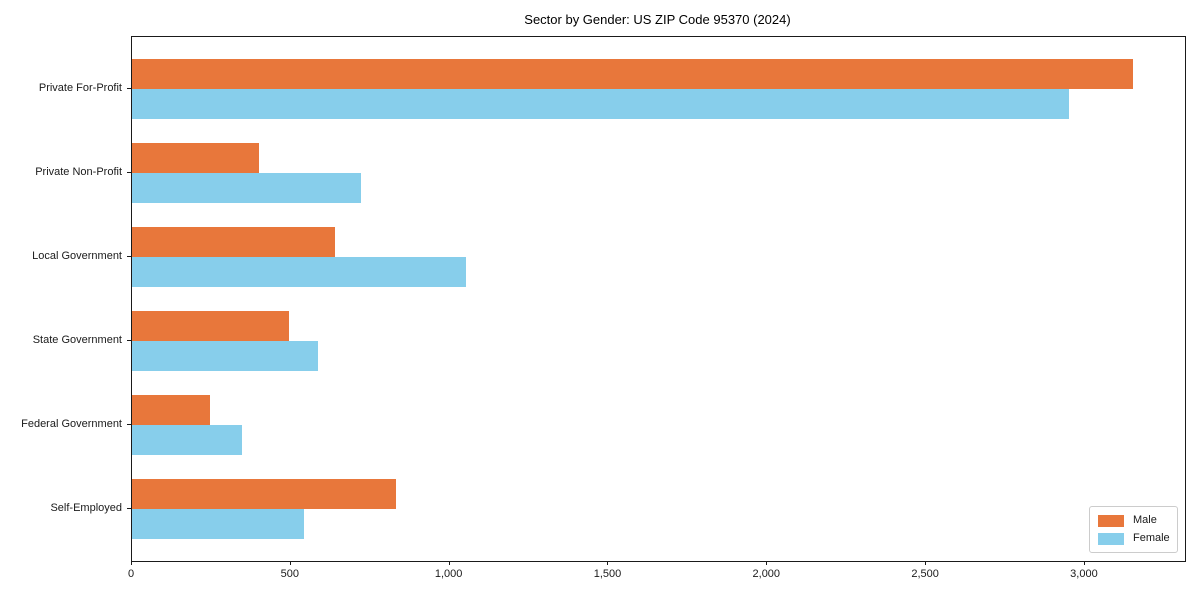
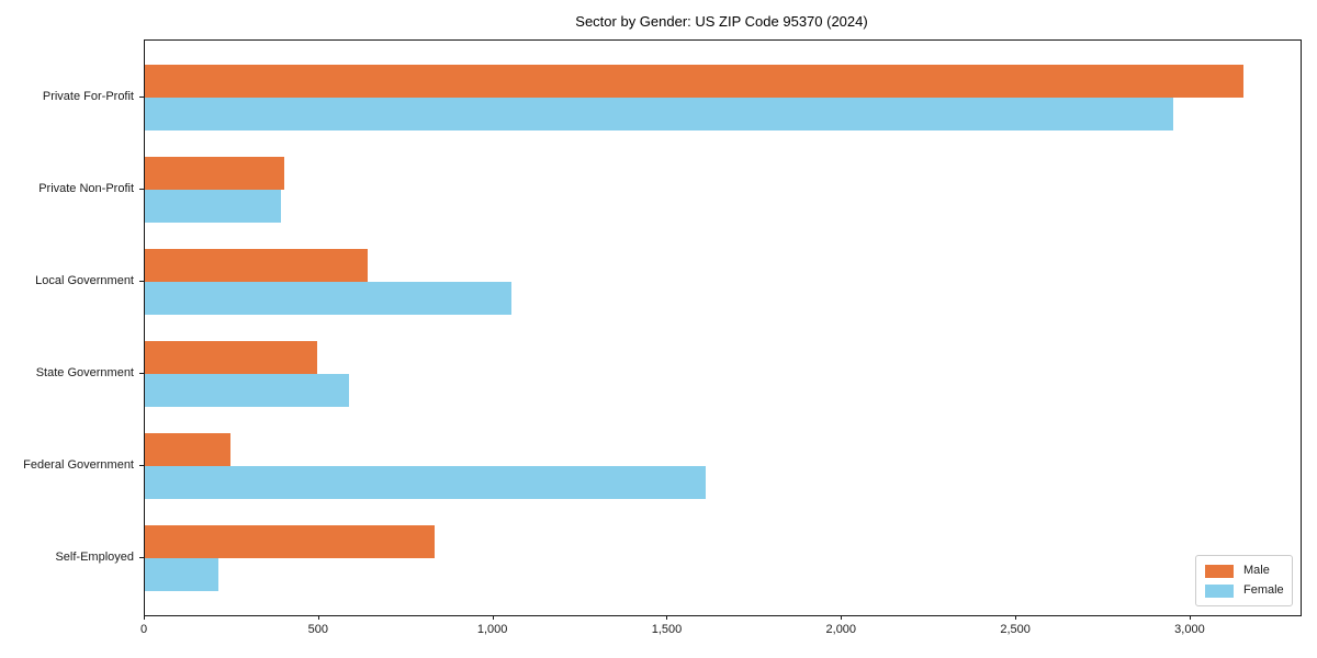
Female/Private Non-Profit: 720 -> 390
Female/Federal Government: 340 -> 1610
Female/Self-Employed: 540 -> 210
